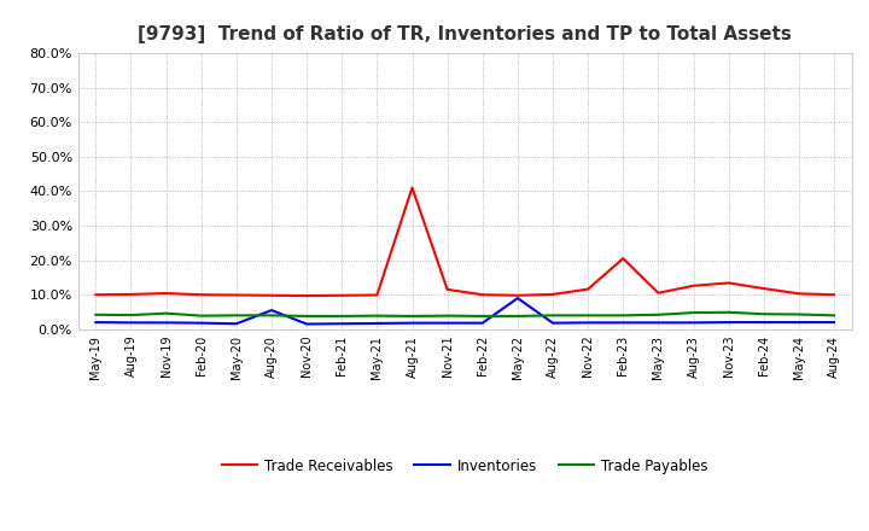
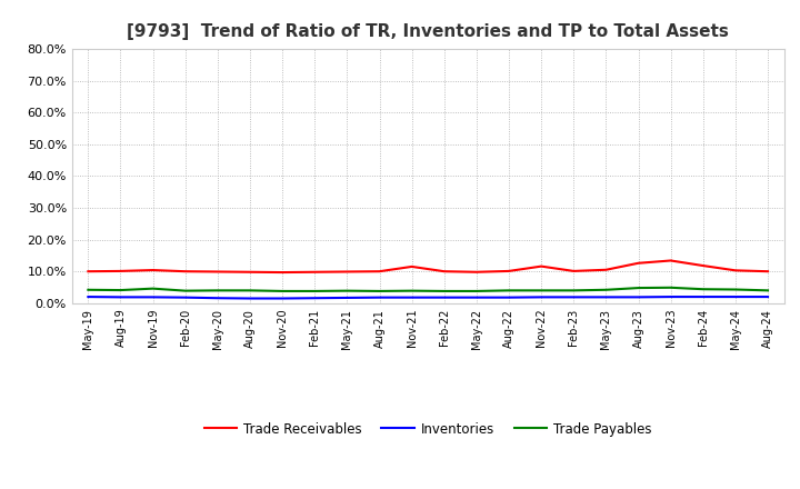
Inventories/Aug-20: 5.5% -> 1.5%
Trade Receivables/Aug-21: 41.0% -> 10.0%
Inventories/May-22: 9.0% -> 1.8%
Trade Receivables/Feb-23: 20.5% -> 10.1%
